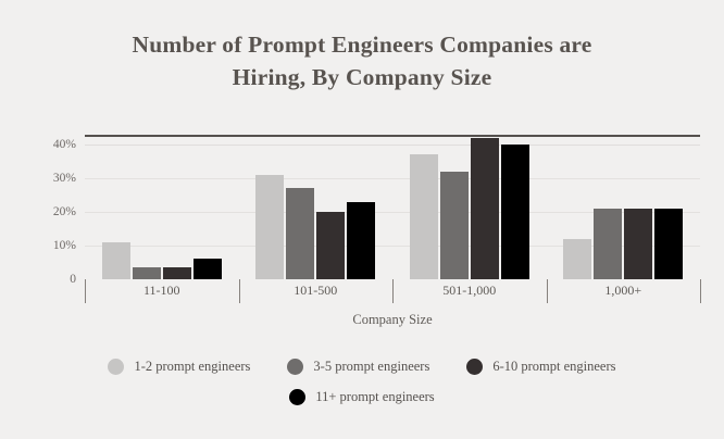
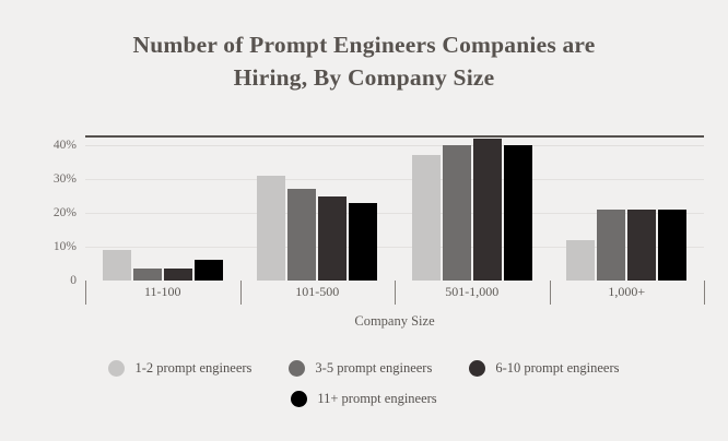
1-2 prompt engineers/11-100: 11% -> 9%
6-10 prompt engineers/101-500: 20% -> 25%
3-5 prompt engineers/501-1,000: 32% -> 40%
